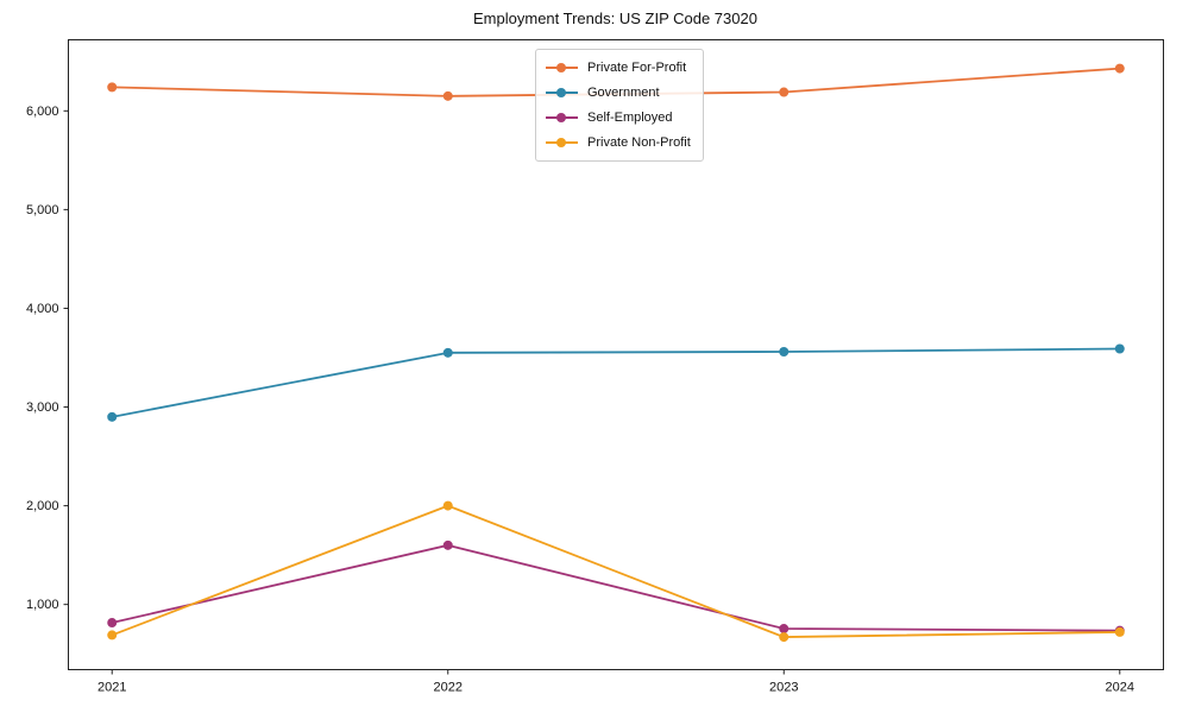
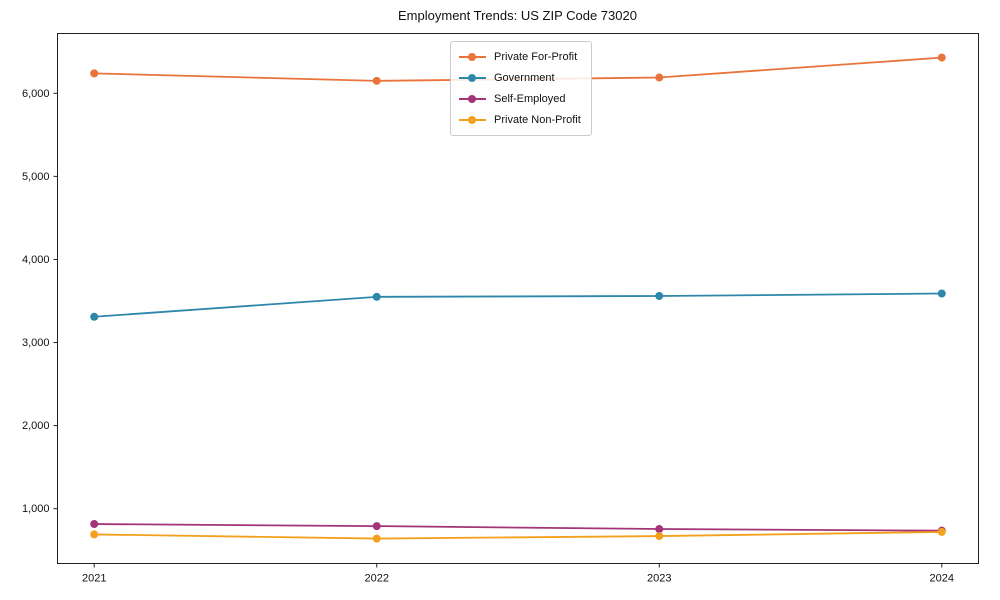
Government/2021: 2900 -> 3300
Self-Employed/2022: 1600 -> 800
Private Non-Profit/2022: 2000 -> 600
